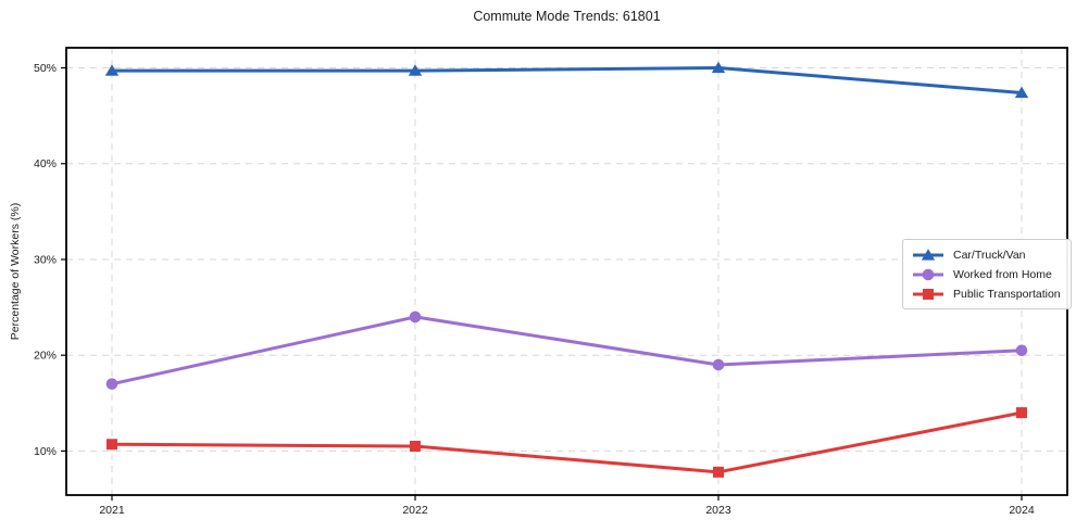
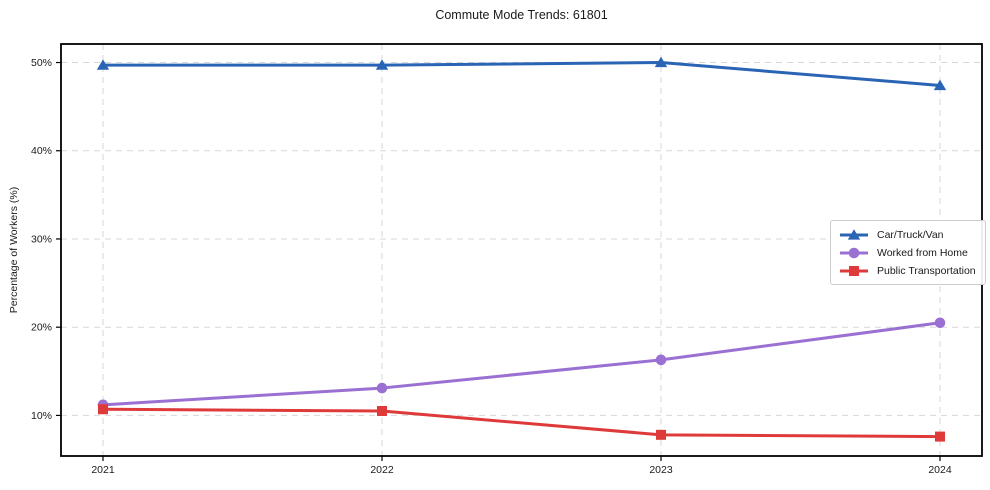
Worked from Home/2021: 17% -> 11%
Worked from Home/2022: 24% -> 13%
Worked from Home/2023: 19% -> 16%
Public Transportation/2024: 14% -> 8%
